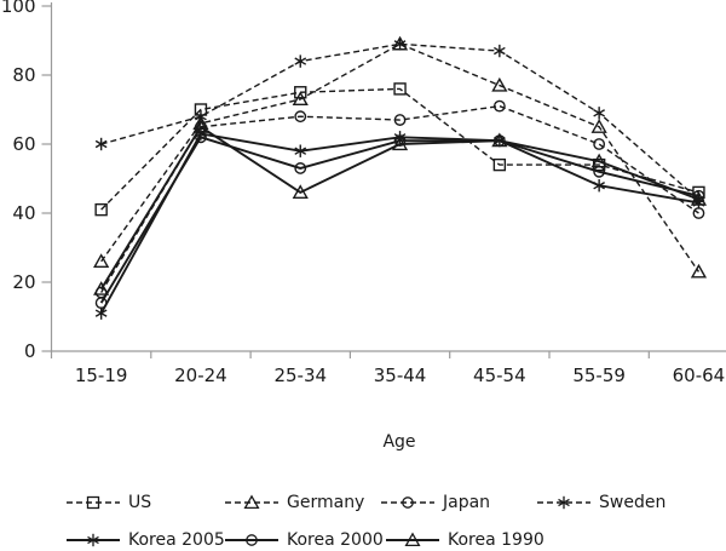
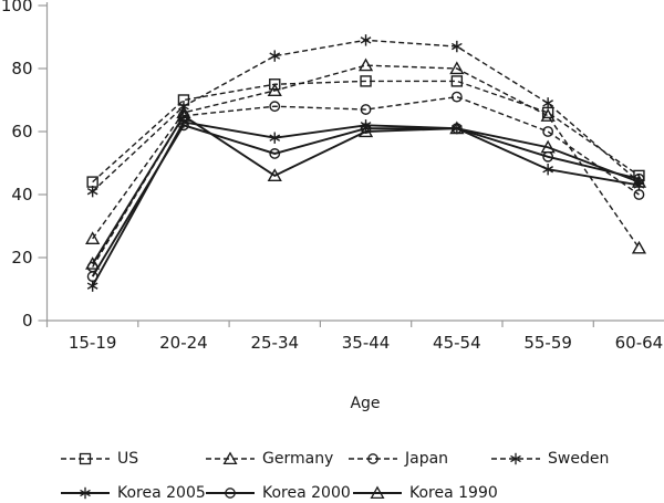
US/15-19: 41 -> 44
Sweden/15-19: 60 -> 41
Germany/35-44: 89 -> 81
US/45-54: 54 -> 76
Germany/45-54: 77 -> 80
US/55-59: 54 -> 66
